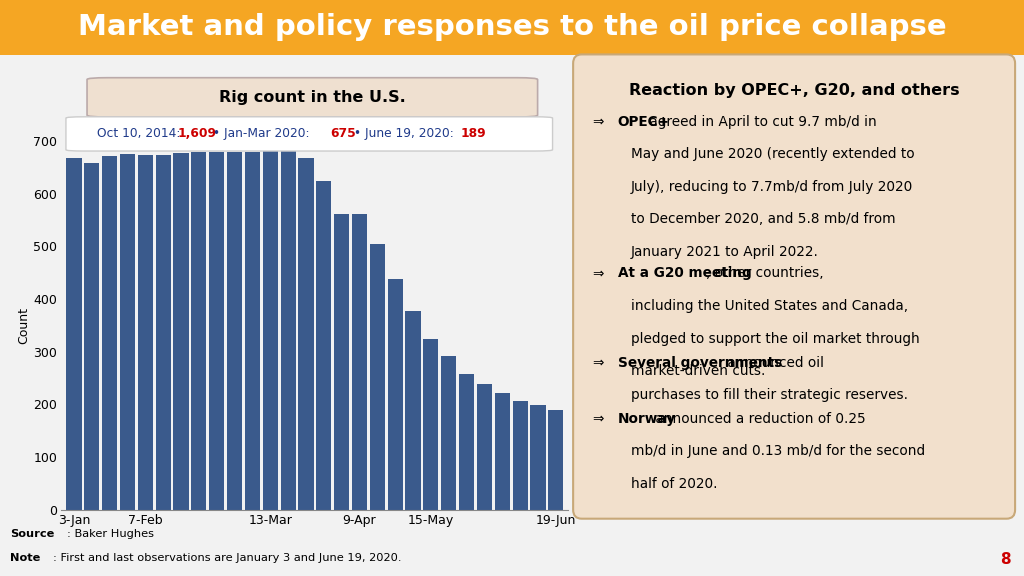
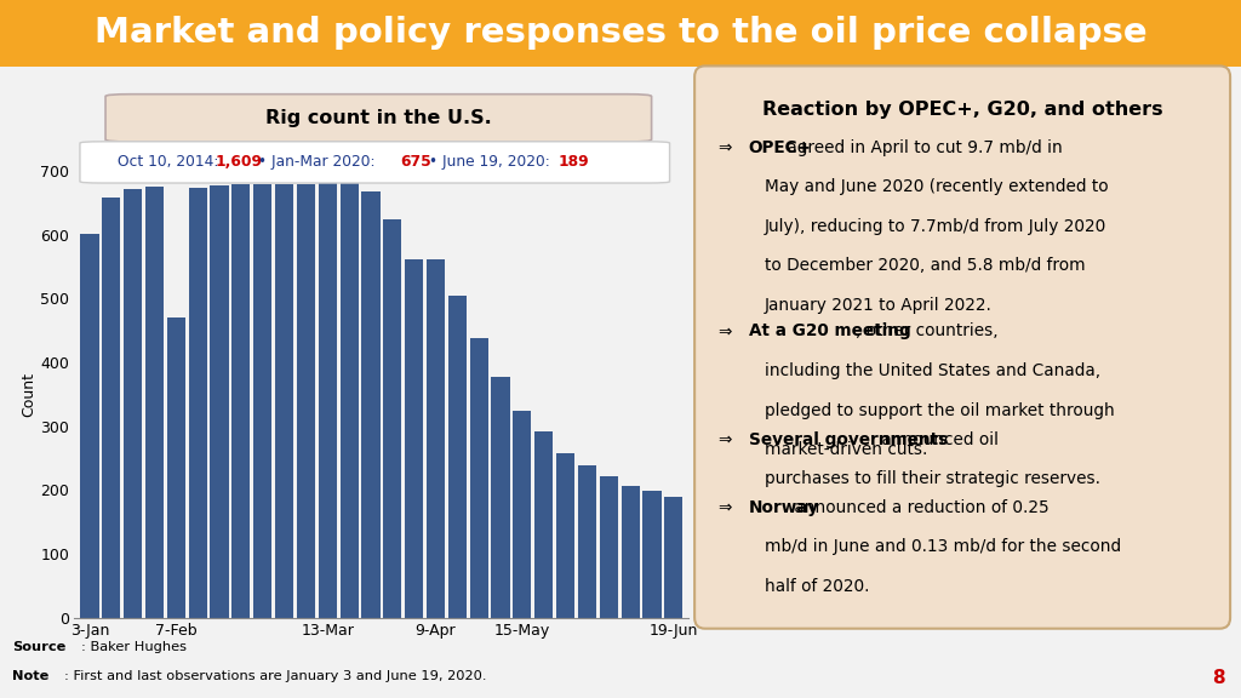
3-Jan: 668 -> 602
7-Feb: 674 -> 470
